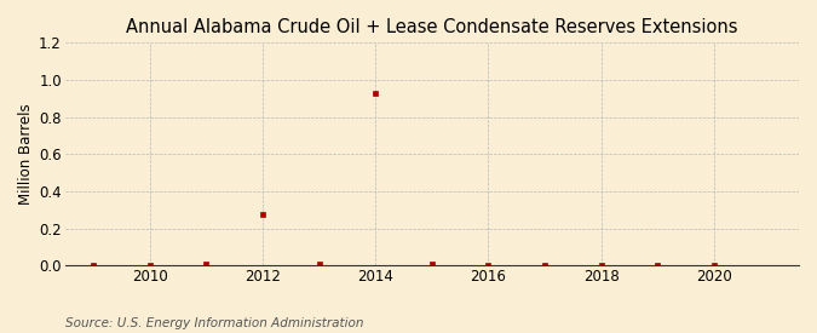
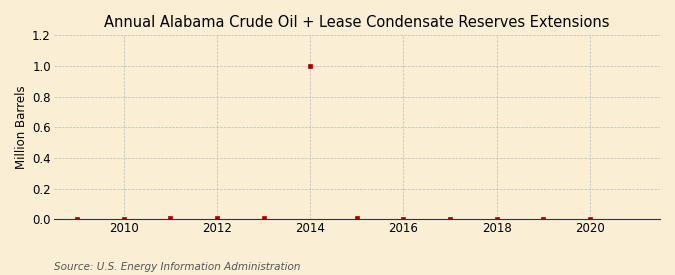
2012: 0.28 -> 0.01
2014: 0.93 -> 1.00
